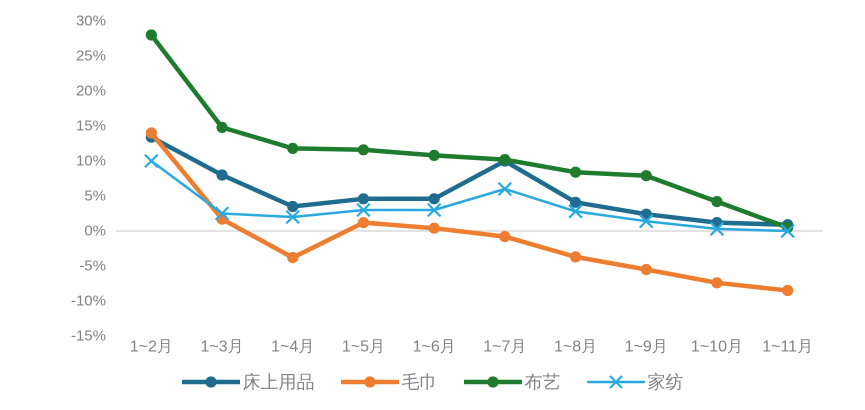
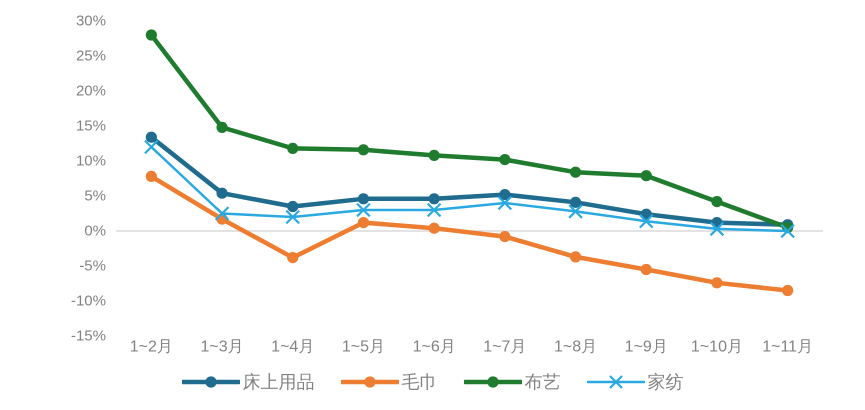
毛巾/1~2月: 14% -> 8%
家纺/1~2月: 10% -> 12%
床上用品/1~3月: 8% -> 5%
床上用品/1~7月: 10% -> 5%
家纺/1~7月: 6% -> 4%
